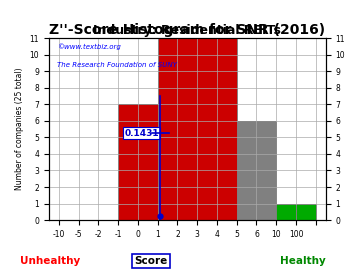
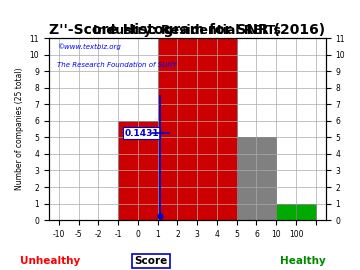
0: 7 -> 6
6: 6 -> 5
